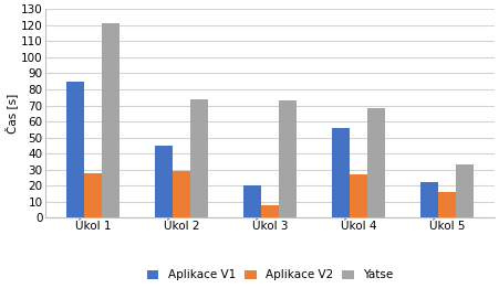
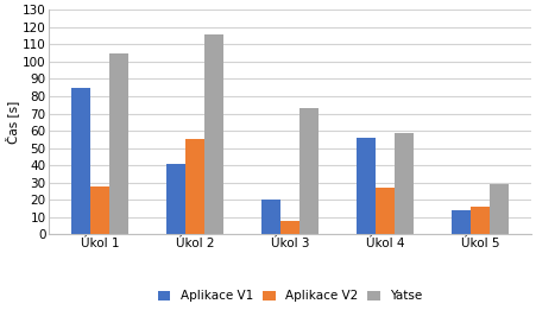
Yatse/Úkol 1: 121 -> 105
Aplikace V1/Úkol 2: 45 -> 41
Aplikace V2/Úkol 2: 29 -> 55
Yatse/Úkol 2: 74 -> 116
Yatse/Úkol 4: 68 -> 59
Aplikace V1/Úkol 5: 22 -> 14
Yatse/Úkol 5: 33 -> 29
